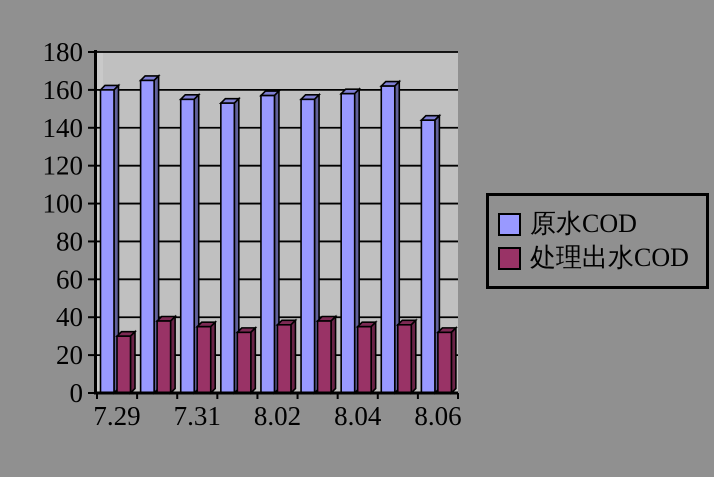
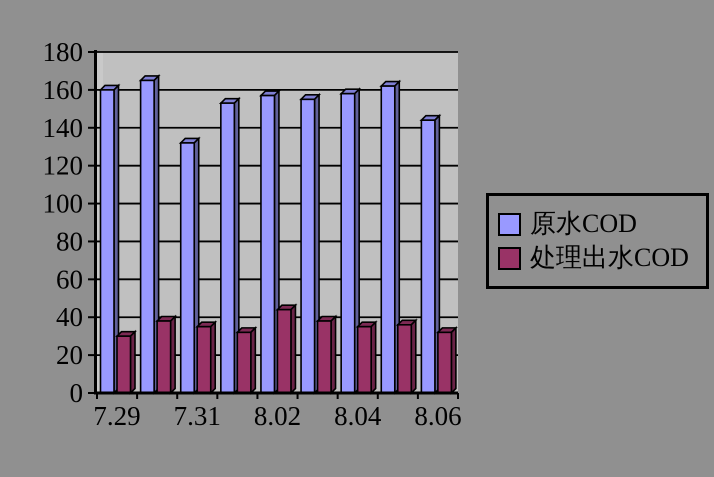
原水COD/7.31: 155 -> 132
处理出水COD/8.02: 36 -> 44
